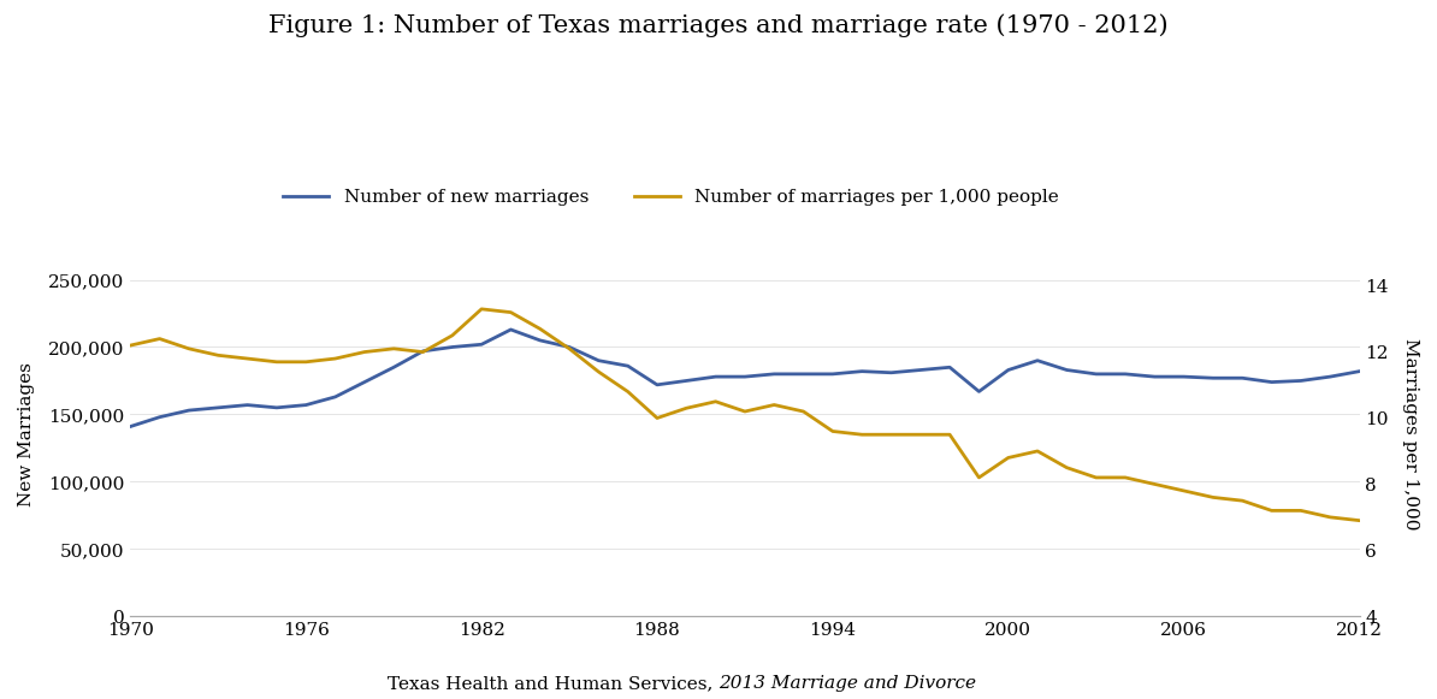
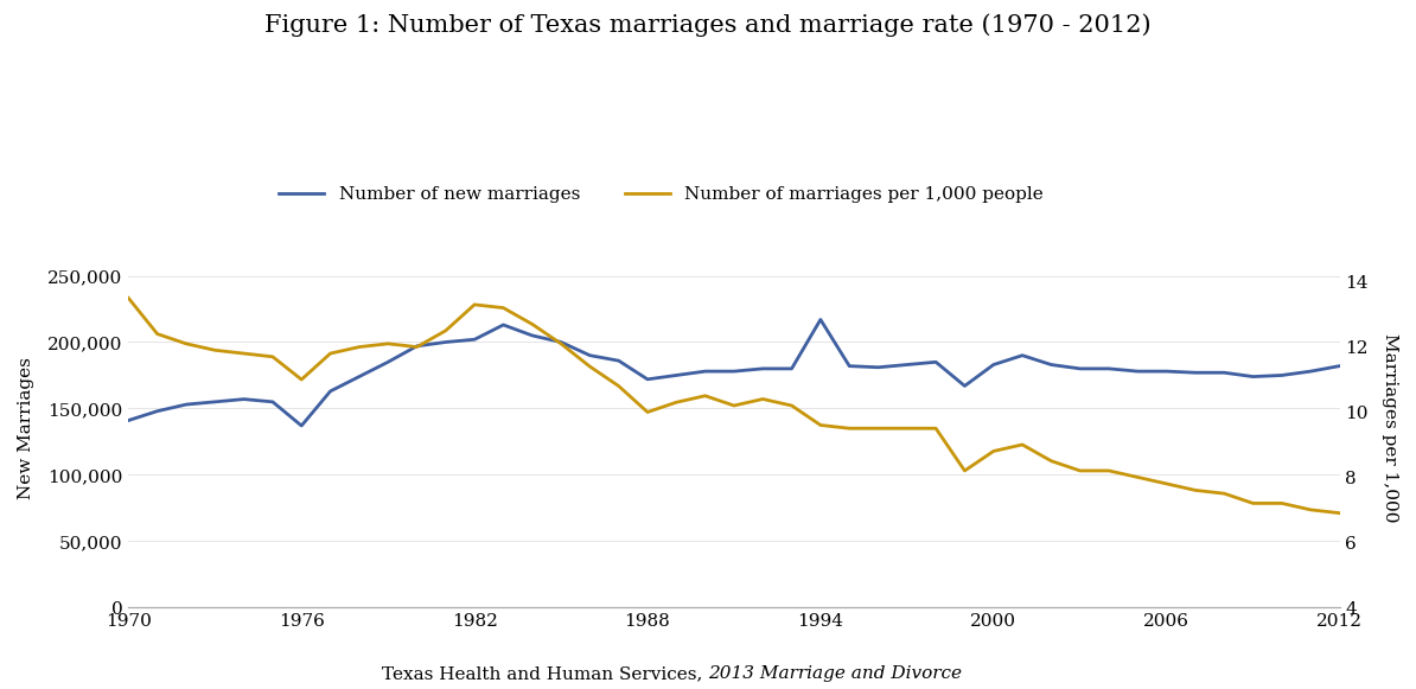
Number of marriages per 1,000 people/1970: 12.2 -> 13.5
Number of new marriages/1976: 157,000 -> 137,000
Number of marriages per 1,000 people/1976: 11.7 -> 11.0
Number of new marriages/1994: 180,000 -> 217,000
